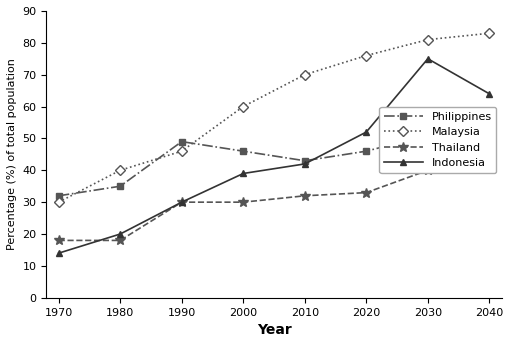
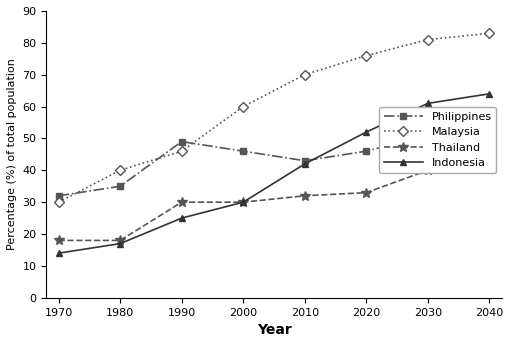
Indonesia/1980: 20 -> 17
Indonesia/1990: 30 -> 25
Indonesia/2000: 39 -> 30
Indonesia/2030: 75 -> 61
